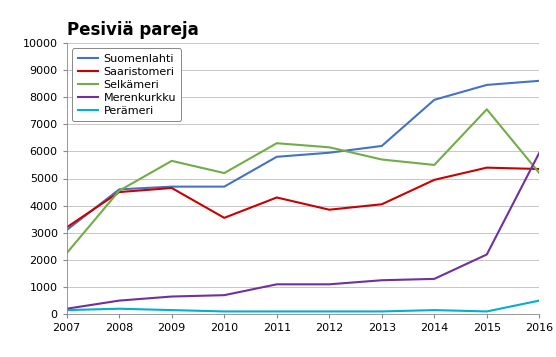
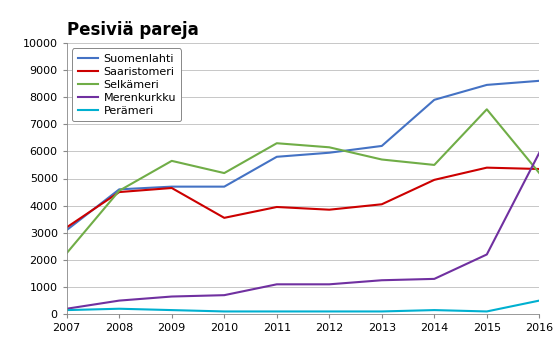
Saaristomeri/2011: 4300 -> 3950
